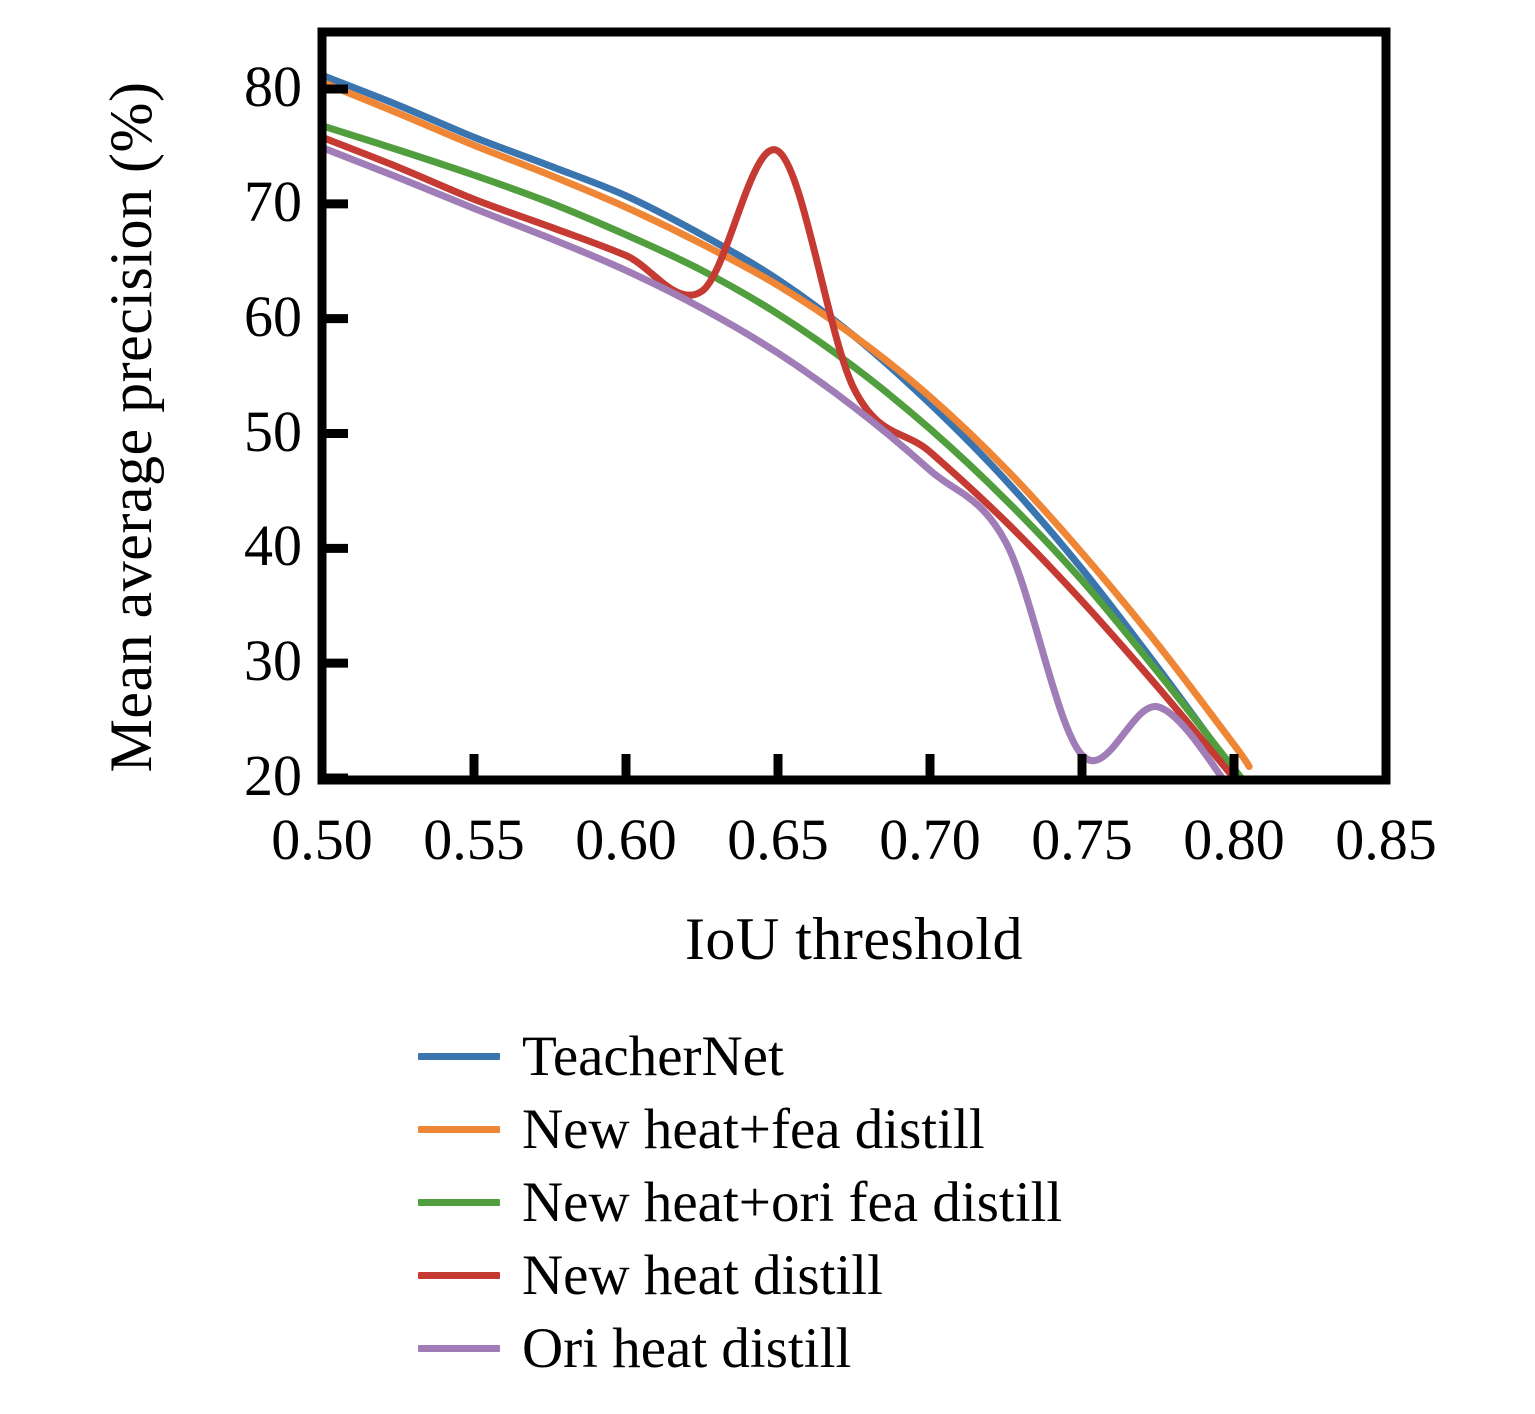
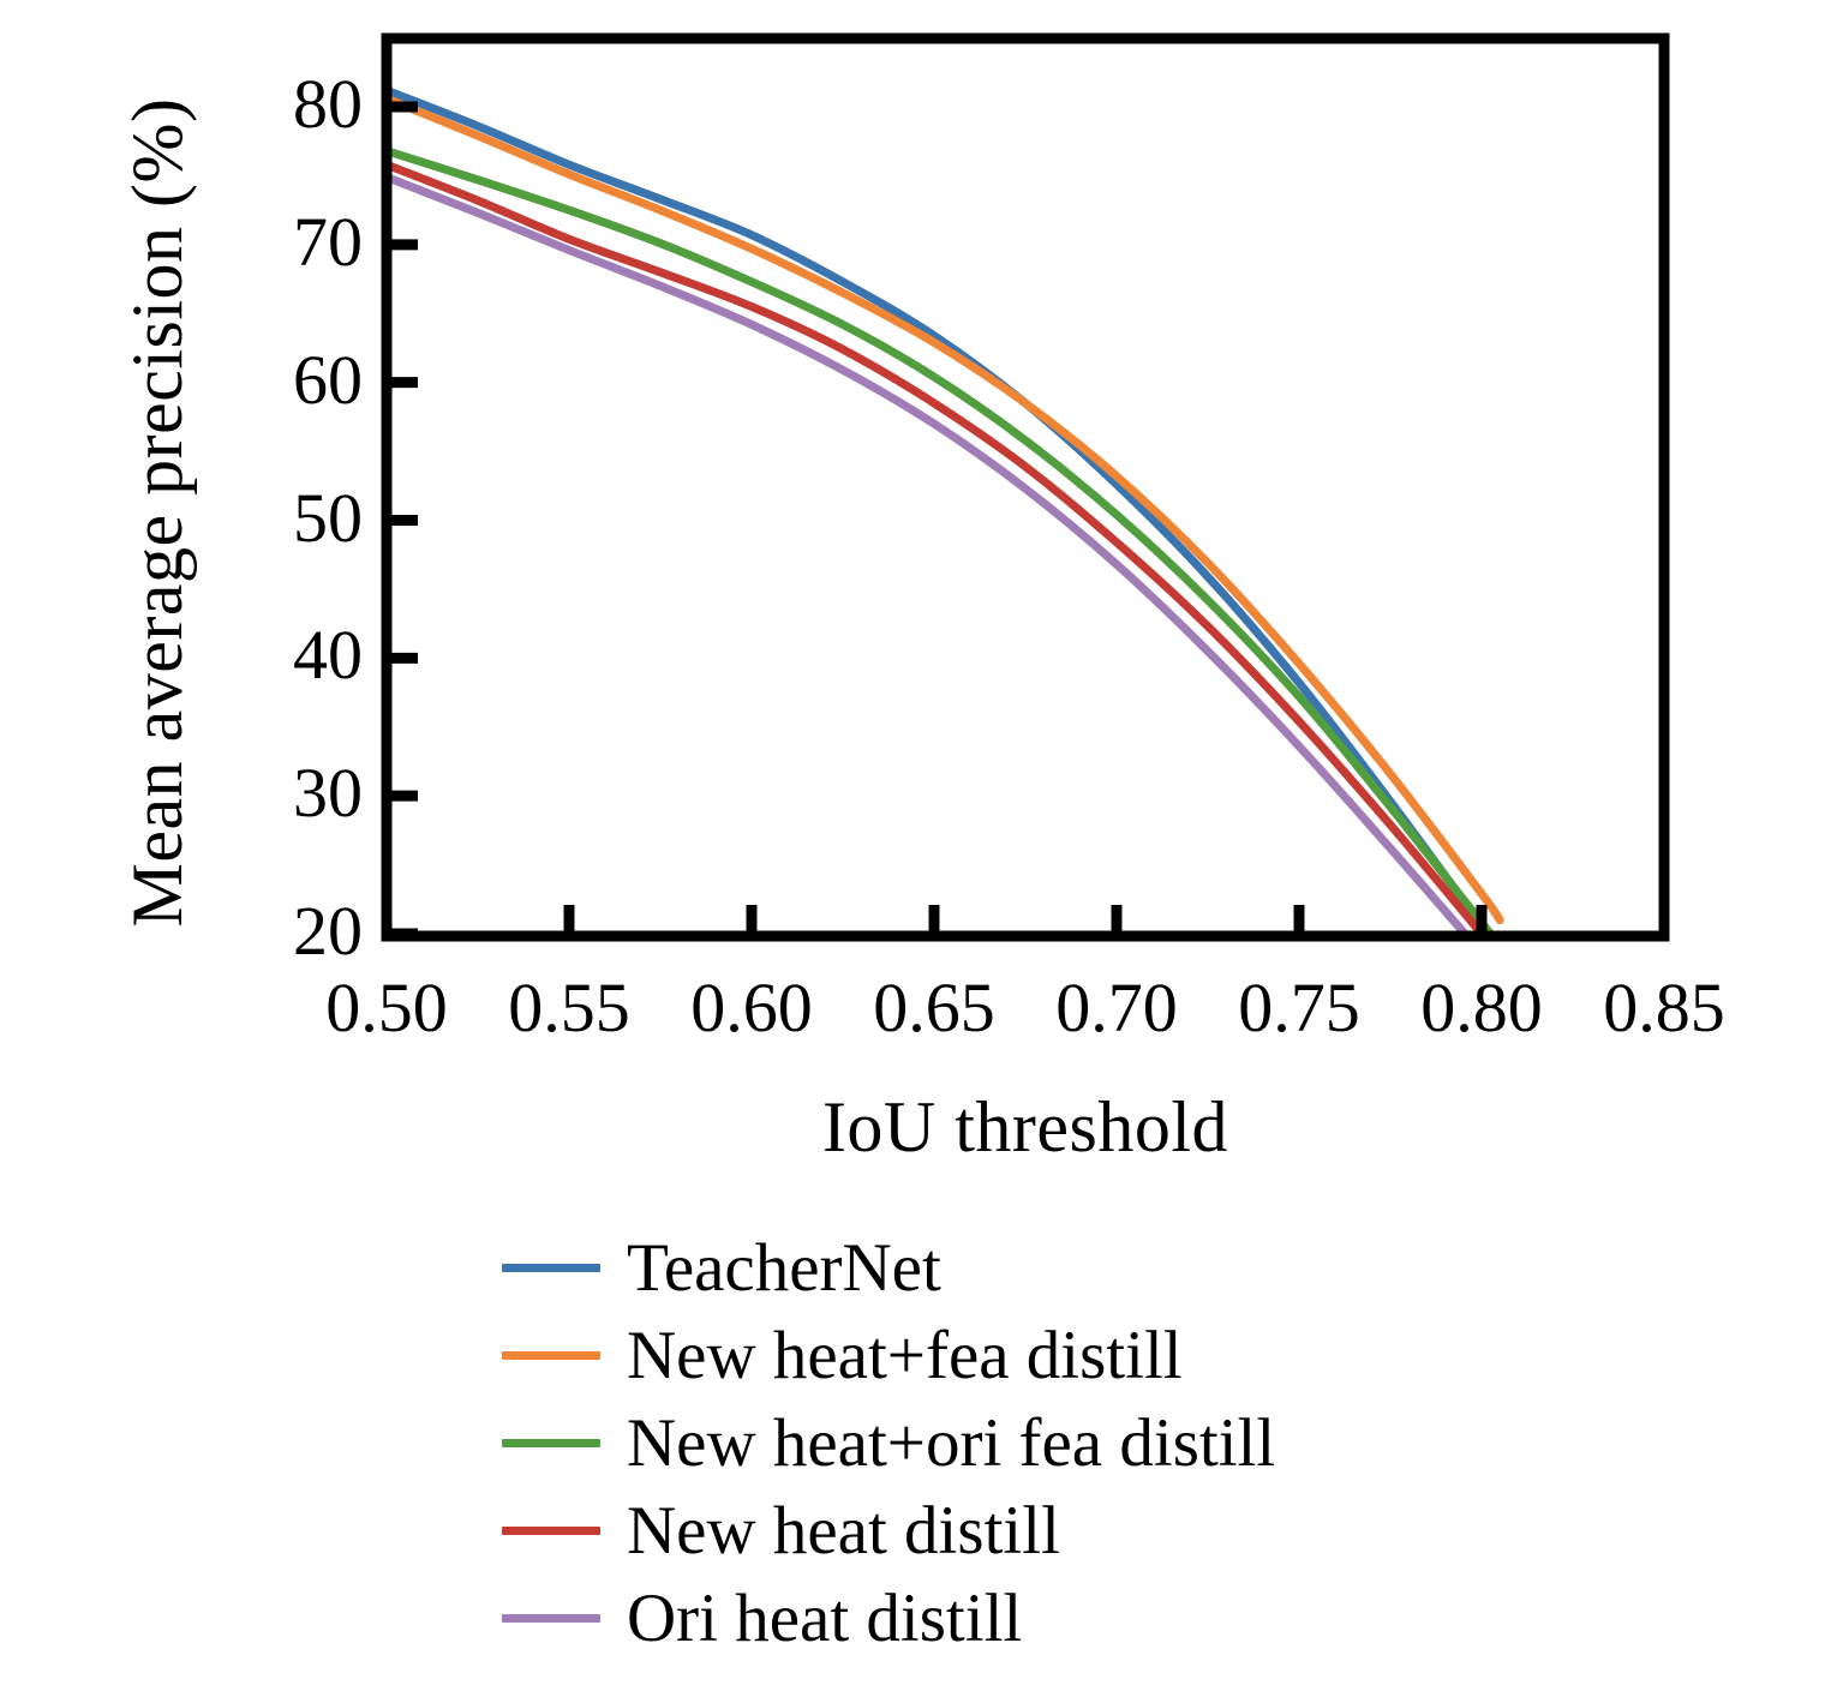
New heat distill/0.65: 74,6 -> 58,5
Ori heat distill/0.75: 22,0 -> 33,6
